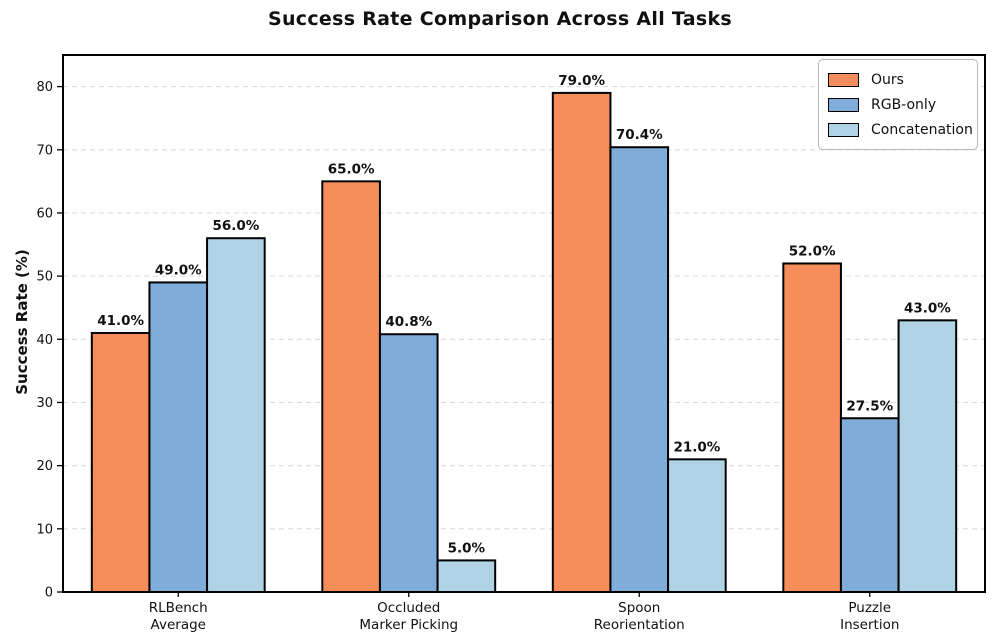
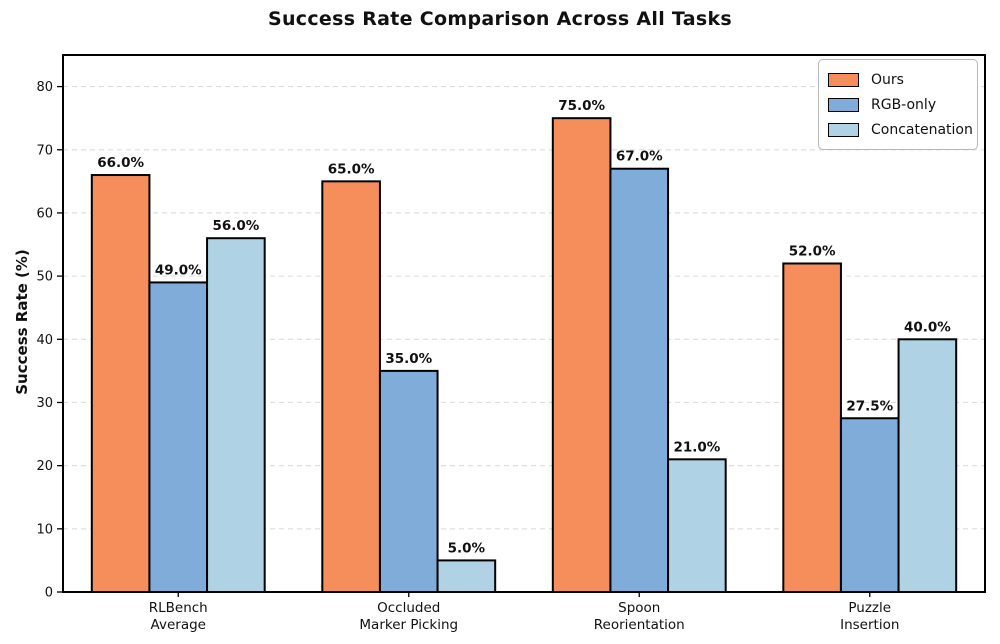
Ours/RLBench Average: 41.0% -> 66.0%
RGB-only/Occluded Marker Picking: 40.8% -> 35.0%
Ours/Spoon Reorientation: 79.0% -> 75.0%
RGB-only/Spoon Reorientation: 70.4% -> 67.0%
Concatenation/Puzzle Insertion: 43.0% -> 40.0%
